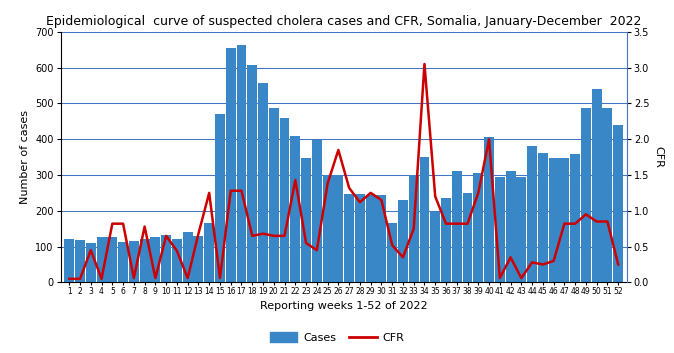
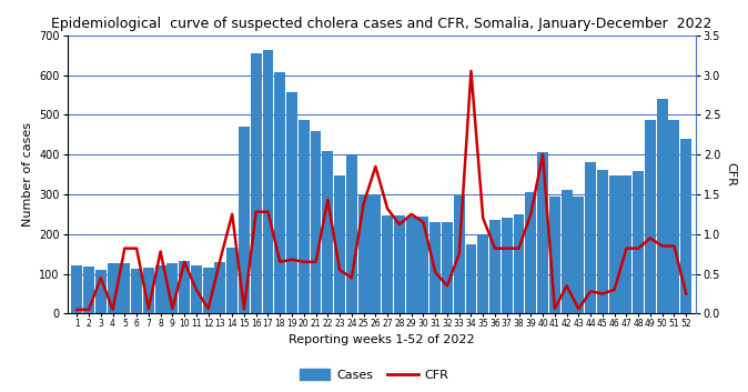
CFR/11: 0.44 -> 0.30
Cases/12: 140 -> 116
Cases/31: 165 -> 229
Cases/34: 350 -> 175
Cases/37: 310 -> 242
